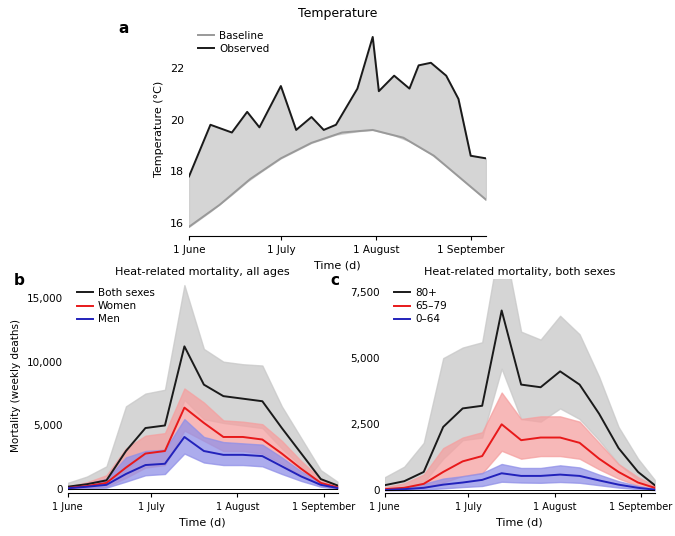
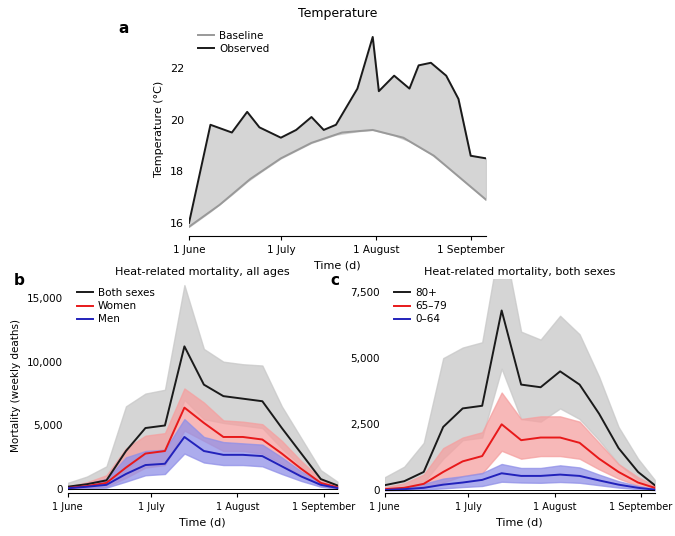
Temperature/Observed/1 June: 17.8 -> 16.0
Temperature/Observed/1 July: 21.3 -> 19.3
